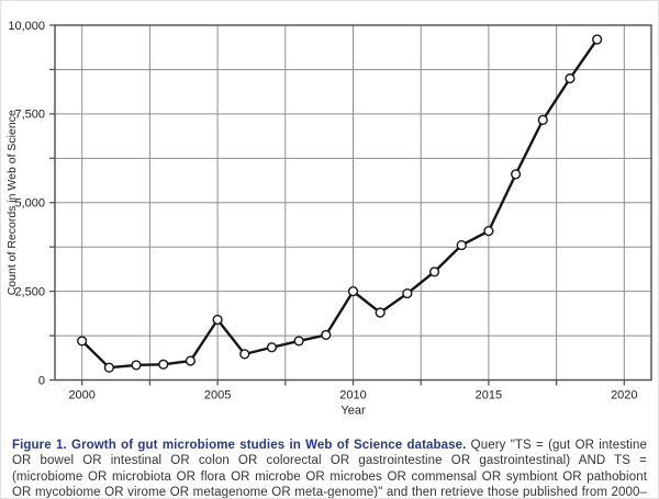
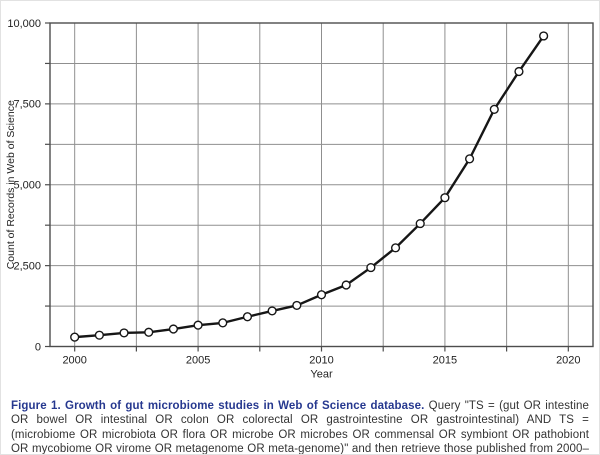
2000: 1100 -> 300
2005: 1700 -> 700
2010: 2500 -> 1600
2015: 4200 -> 4600
